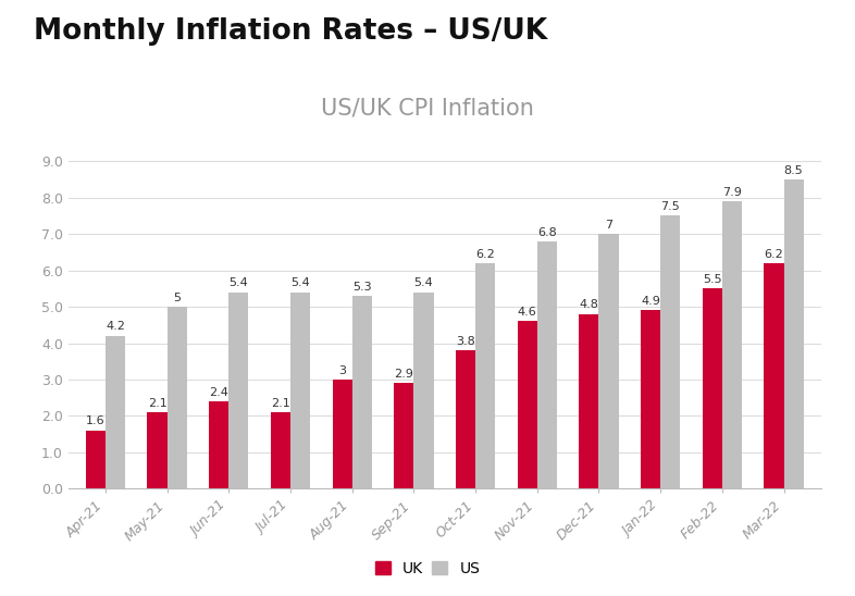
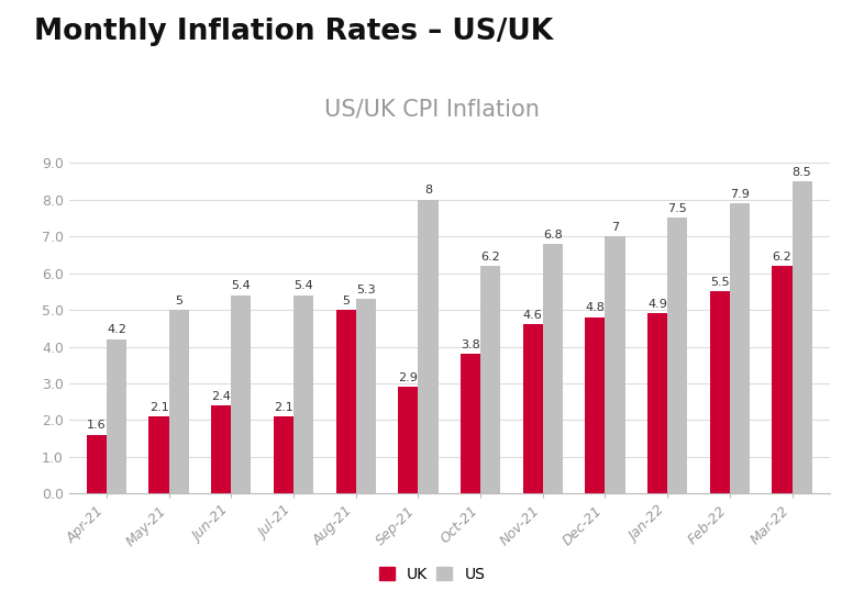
UK/Aug-21: 3 -> 5
US/Sep-21: 5.4 -> 8
